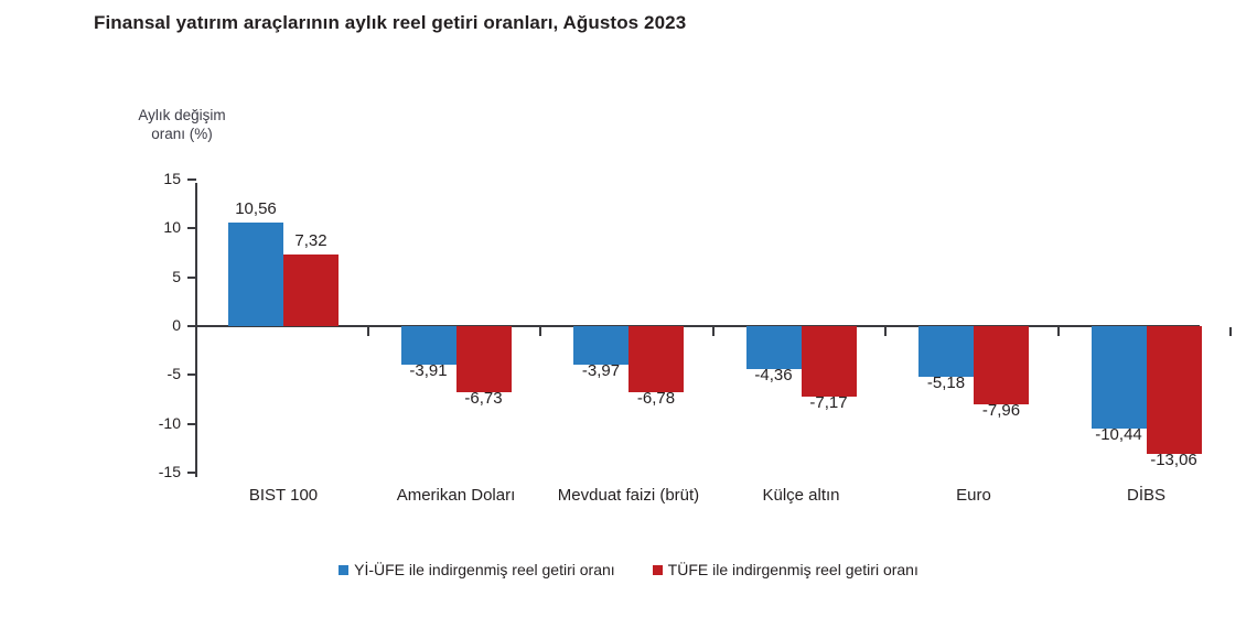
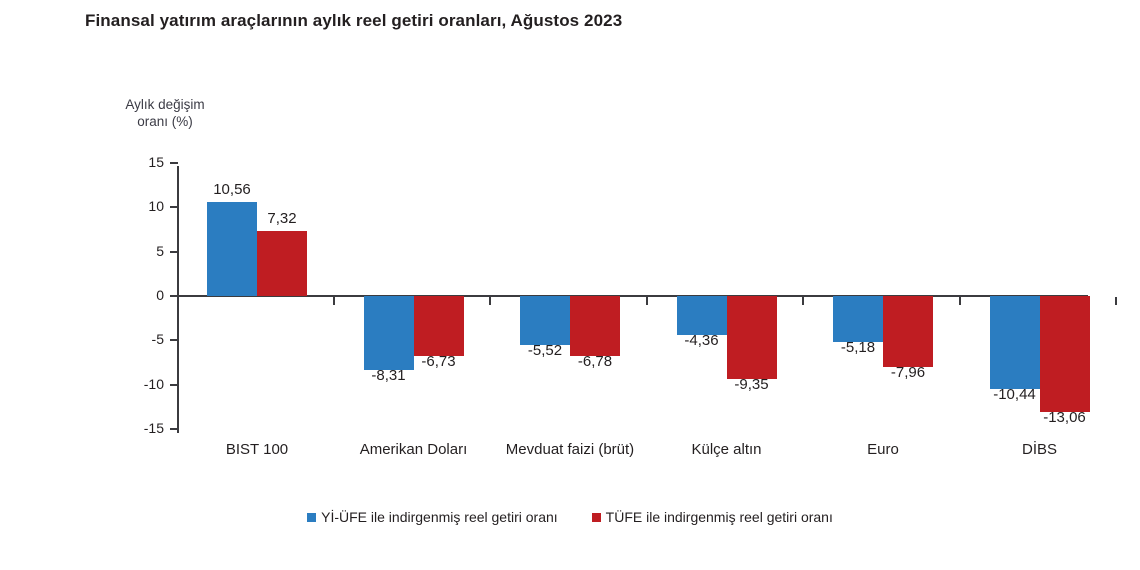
Yİ-ÜFE ile indirgenmiş reel getiri oranı/Amerikan Doları: -3,91 -> -8,31
Yİ-ÜFE ile indirgenmiş reel getiri oranı/Mevduat faizi (brüt): -3,97 -> -5,52
TÜFE ile indirgenmiş reel getiri oranı/Külçe altın: -7,17 -> -9,35
